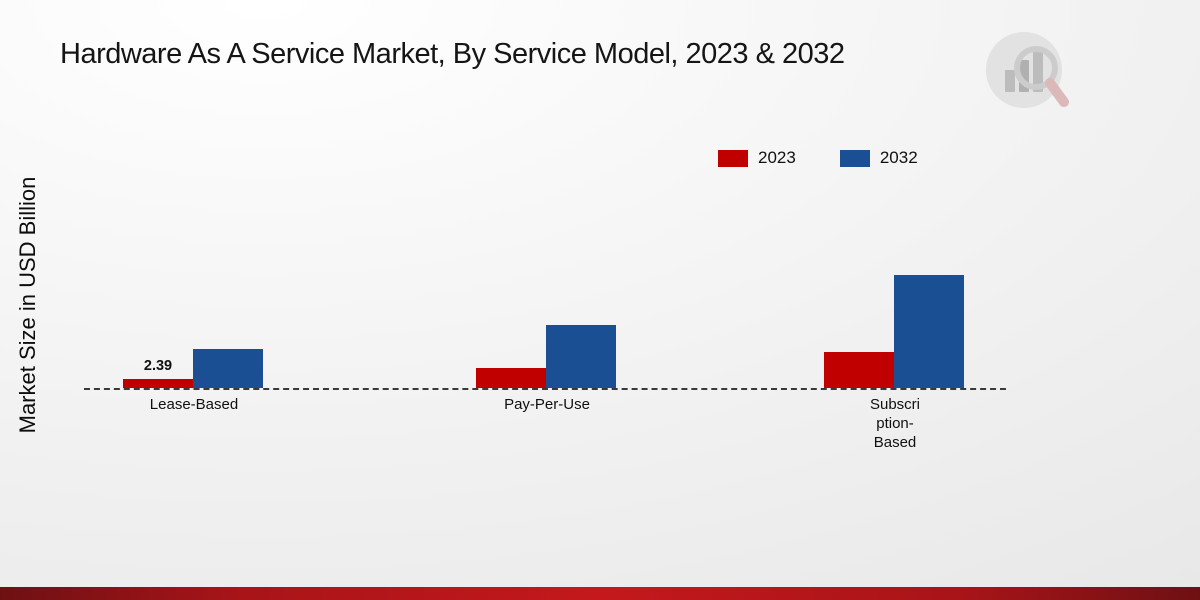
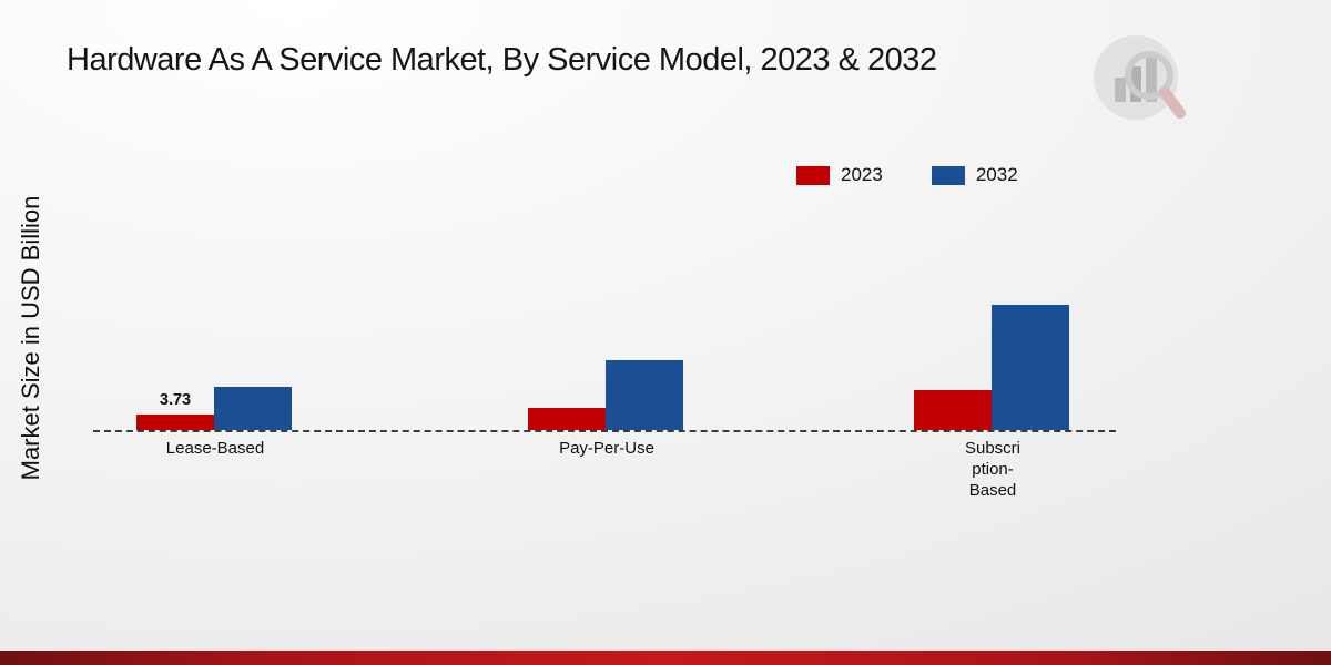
2023/Lease-Based: 2.39 -> 3.73
